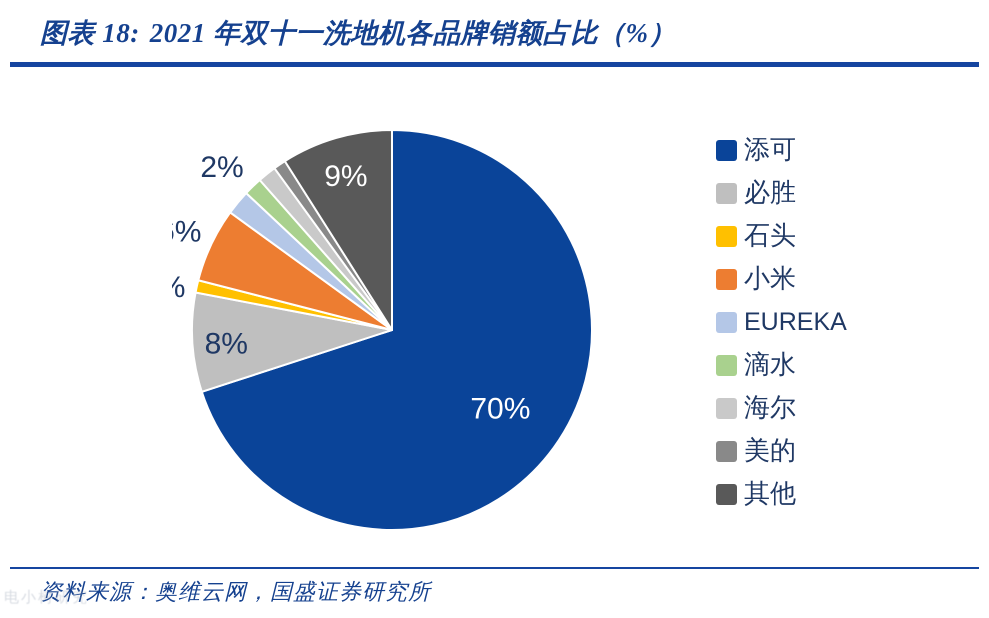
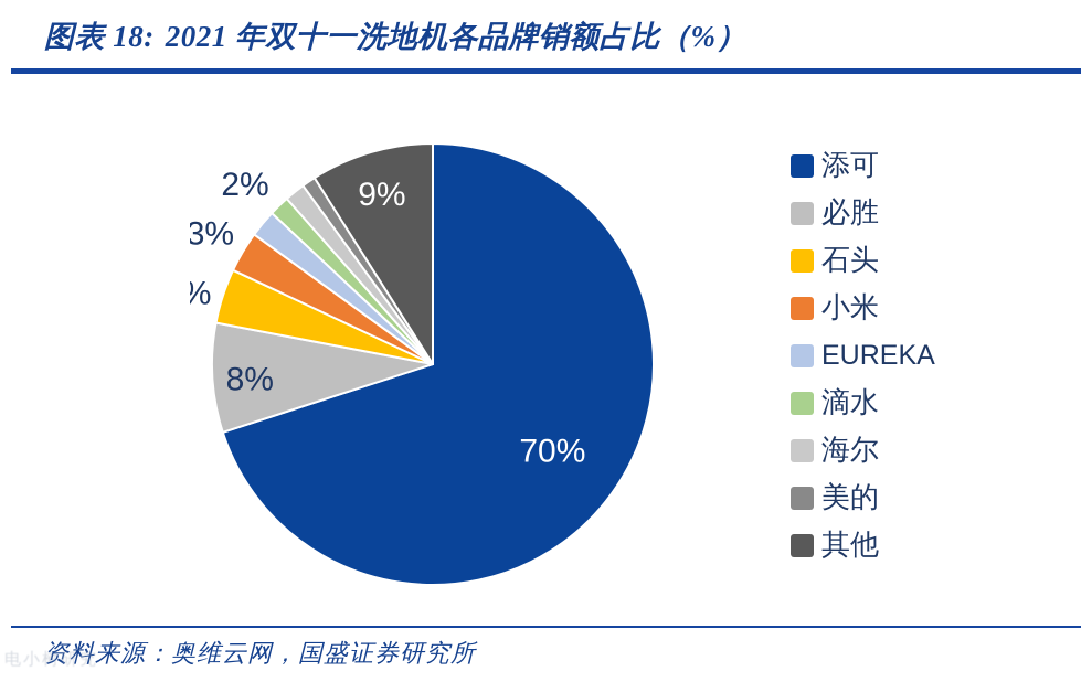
石头: 1% -> 4%
小米: 6% -> 3%
